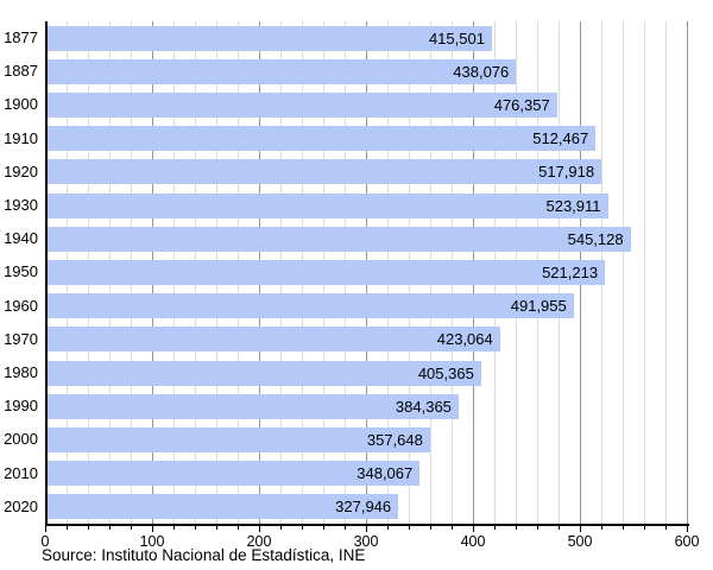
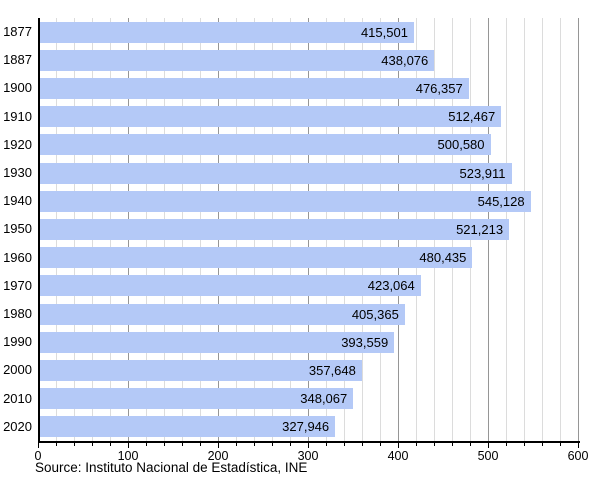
1920: 517,918 -> 500,580
1960: 491,955 -> 480,435
1990: 384,365 -> 393,559
